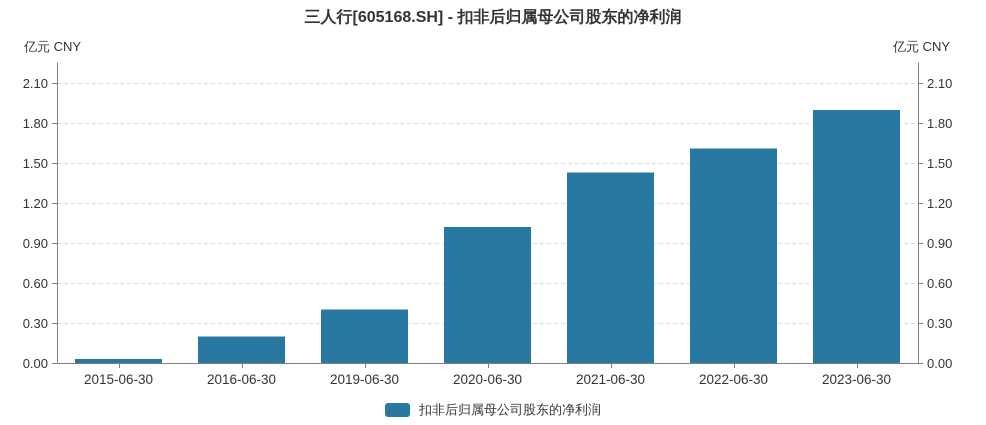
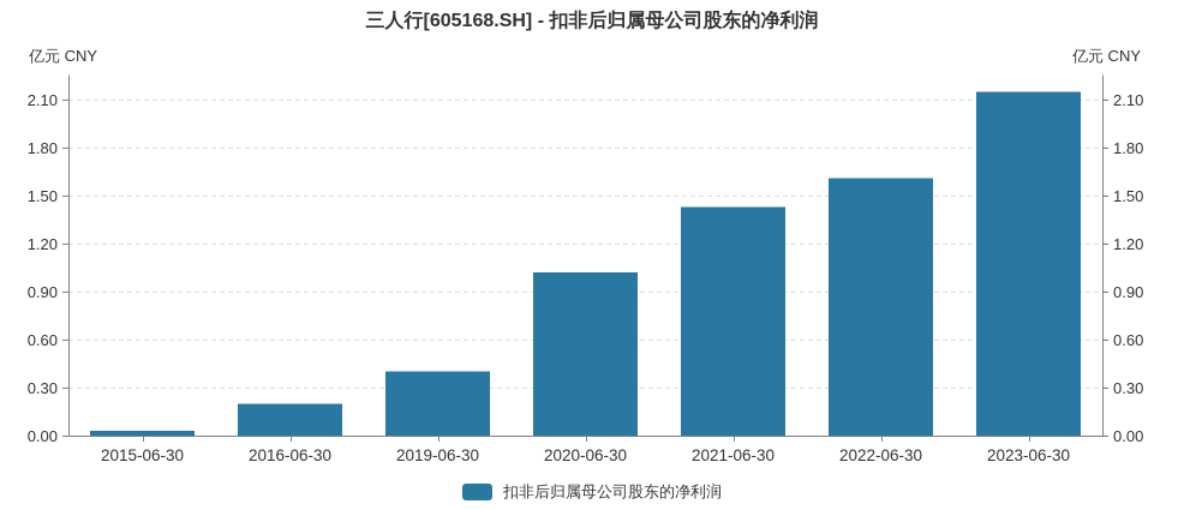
2023-06-30: 1.90 -> 2.15
